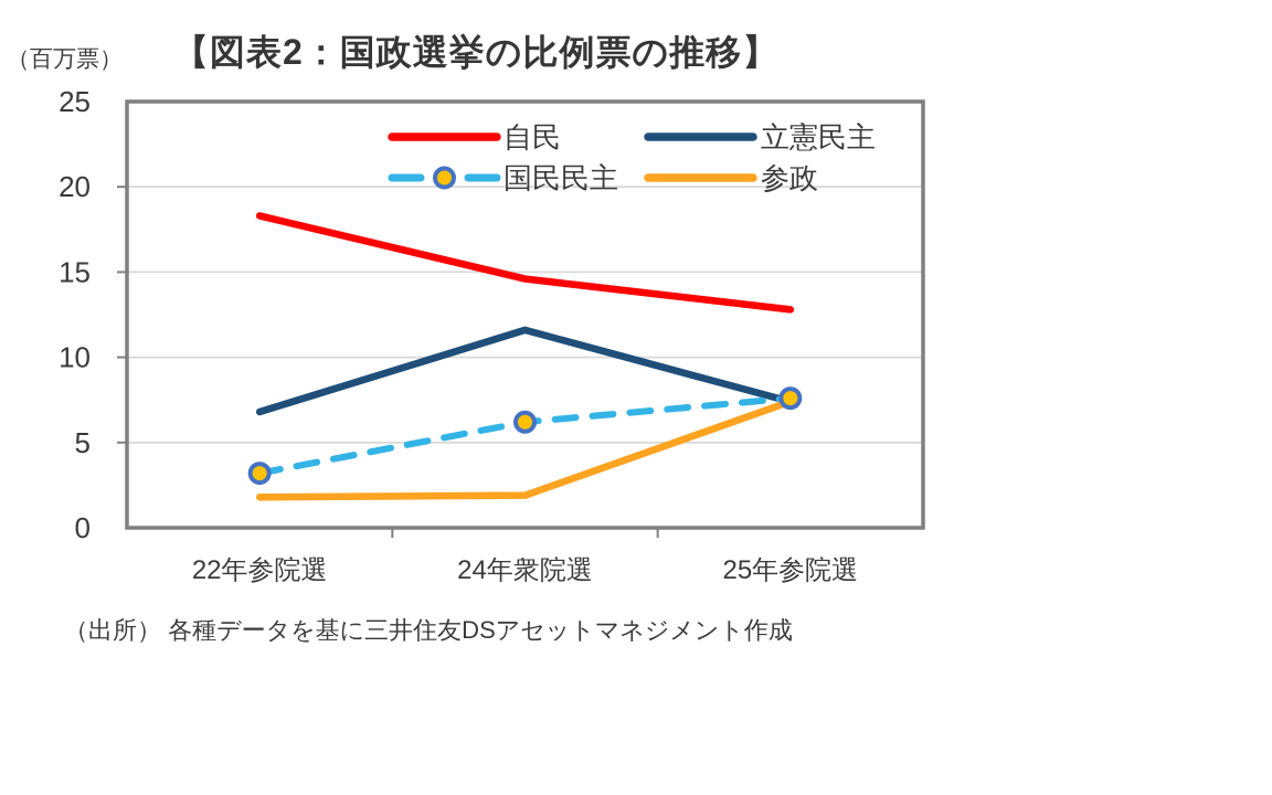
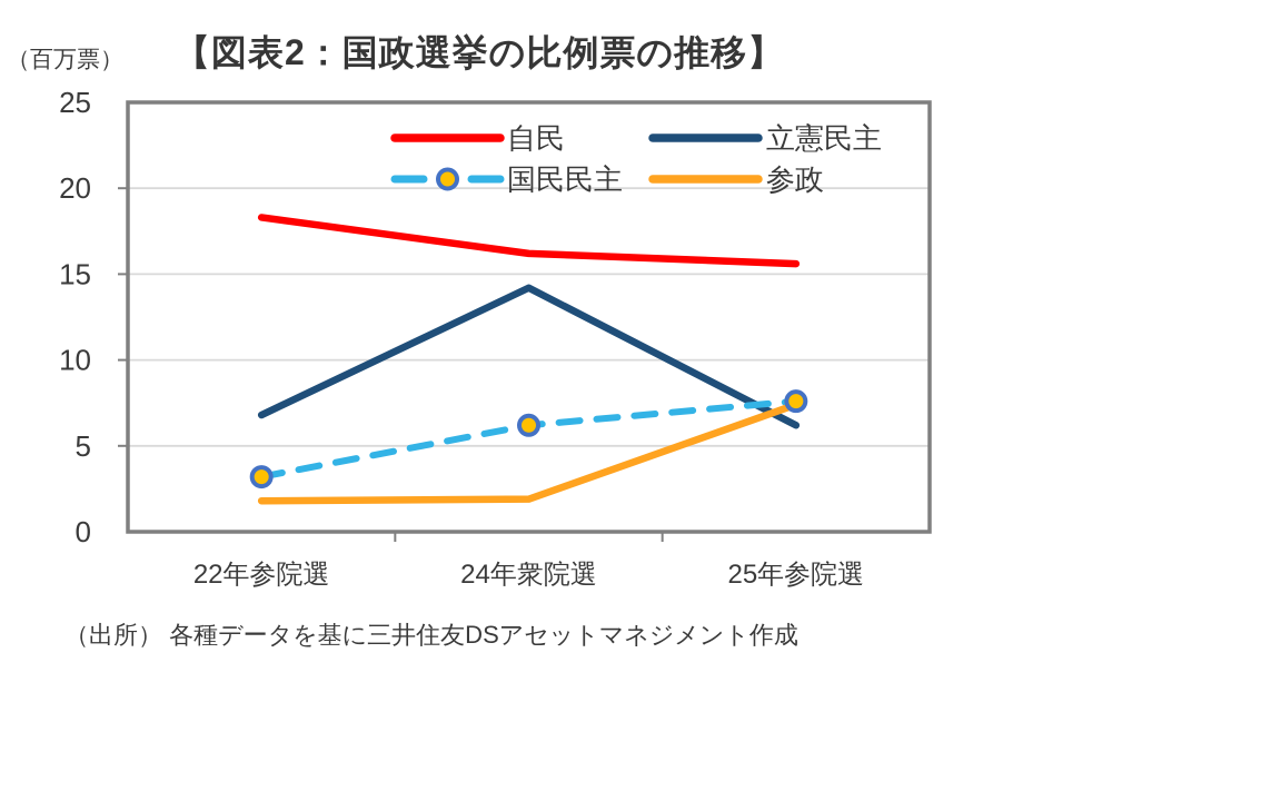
自民/24年衆院選: 14.6 -> 16.2
立憲民主/24年衆院選: 11.6 -> 14.2
自民/25年参院選: 12.8 -> 15.6
立憲民主/25年参院選: 7.4 -> 6.2
